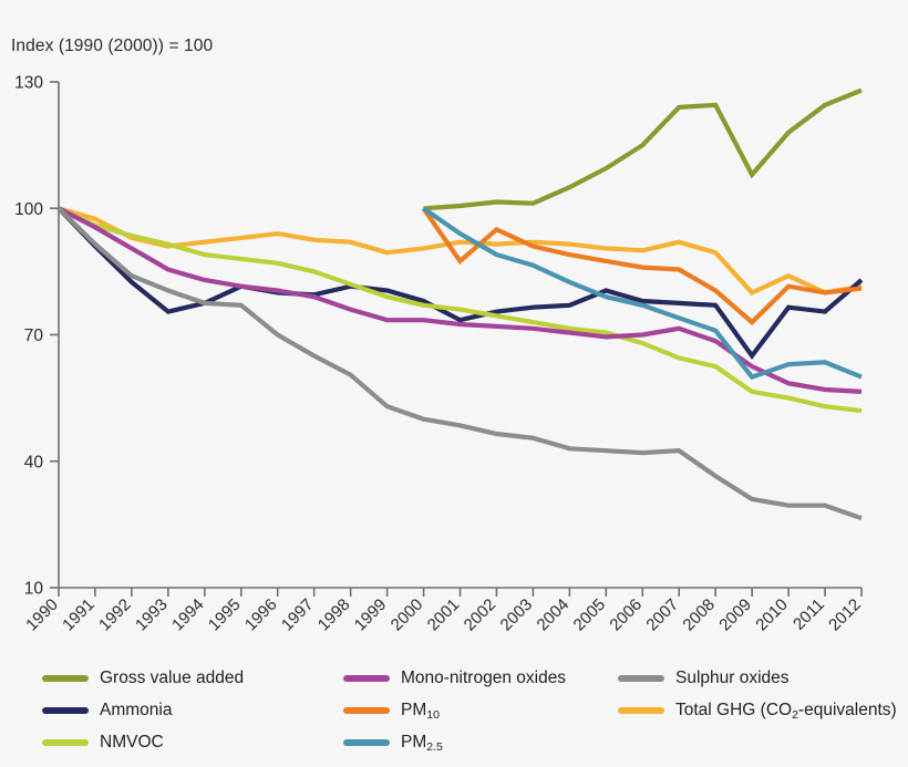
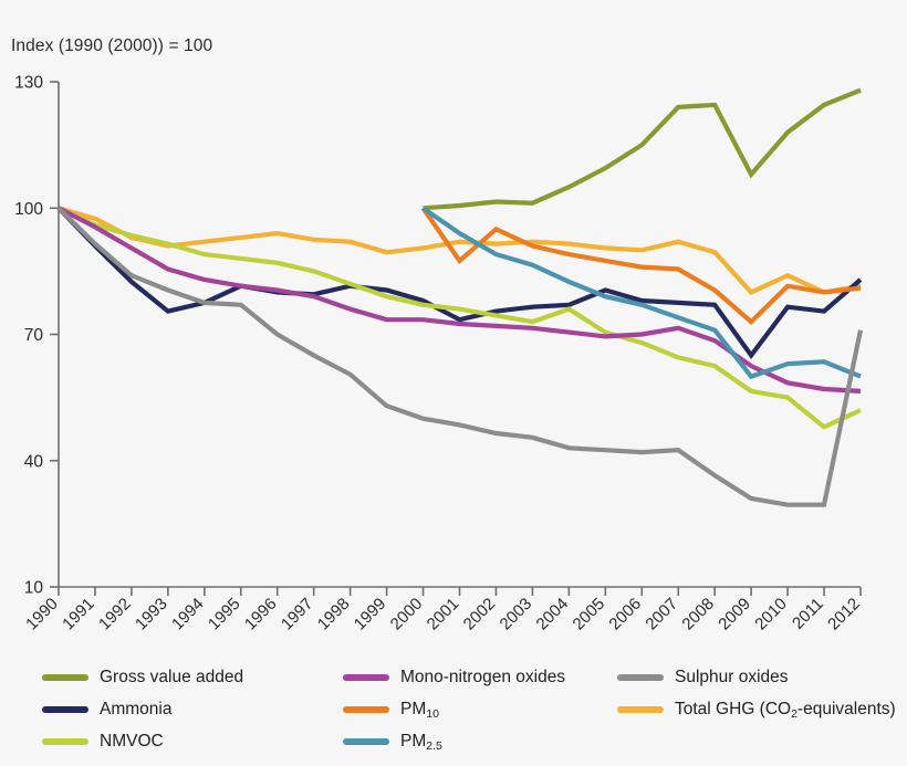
NMVOC/2004: 72 -> 76
NMVOC/2011: 53 -> 48
Sulphur oxides/2012: 26 -> 71
